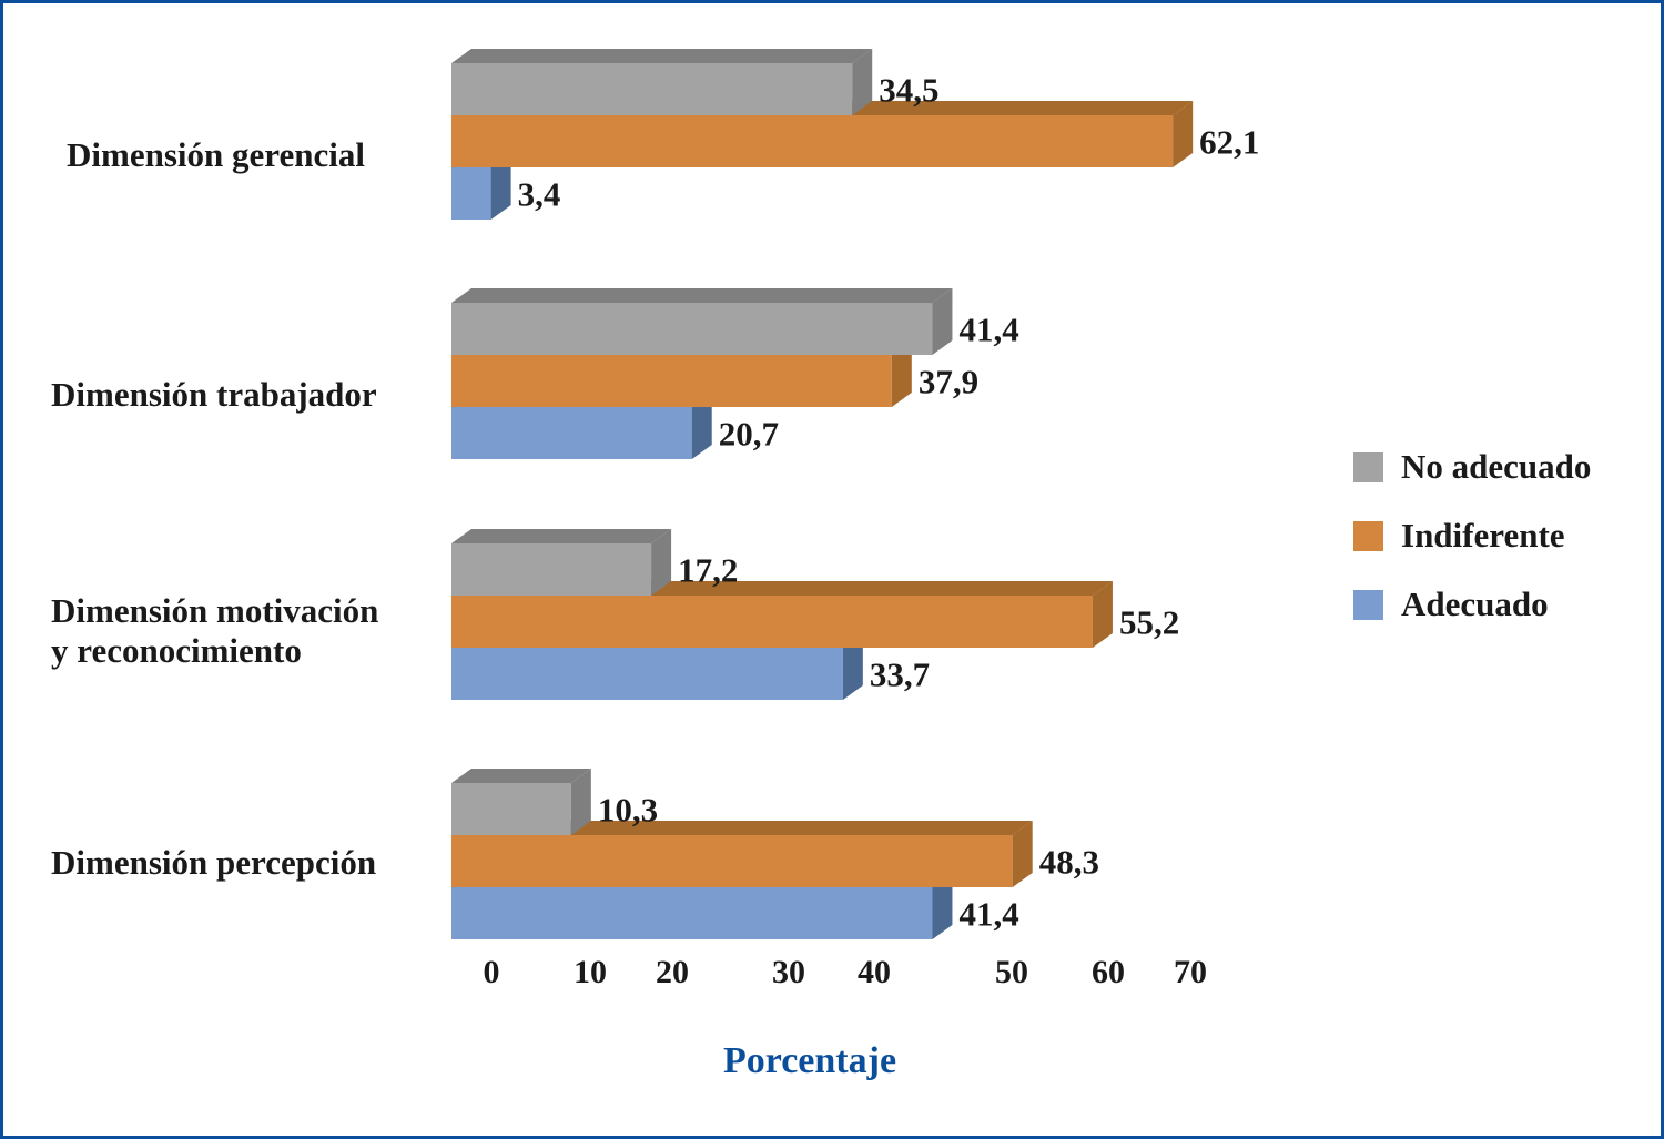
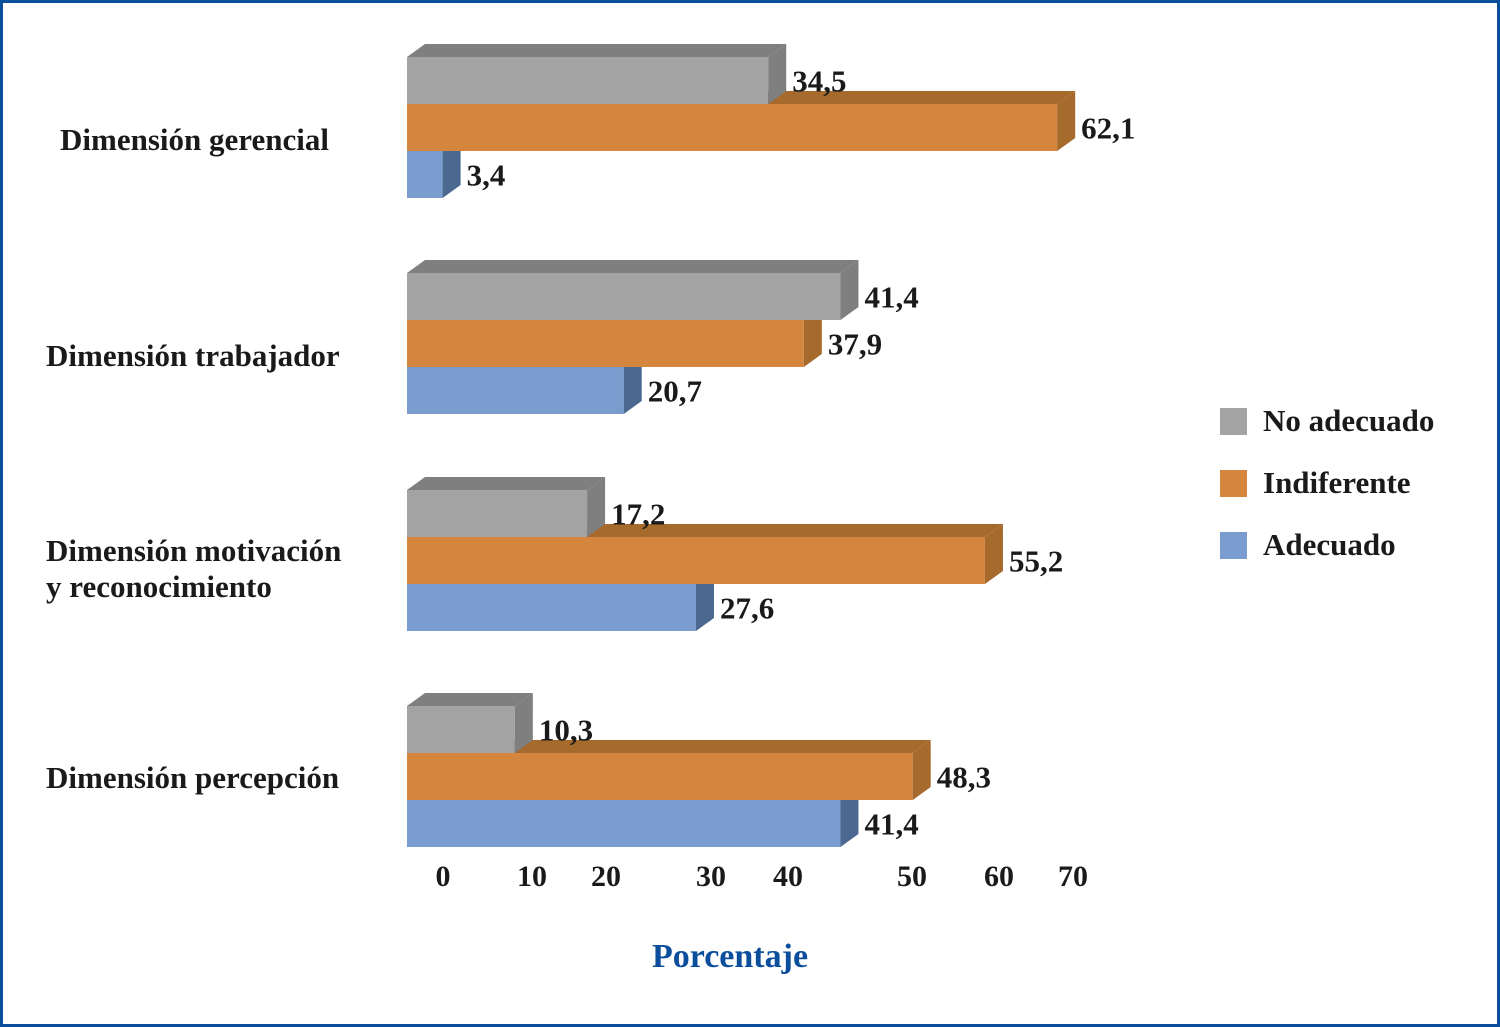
Adecuado/Dimensión motivación y reconocimiento: 33,7 -> 27,6
